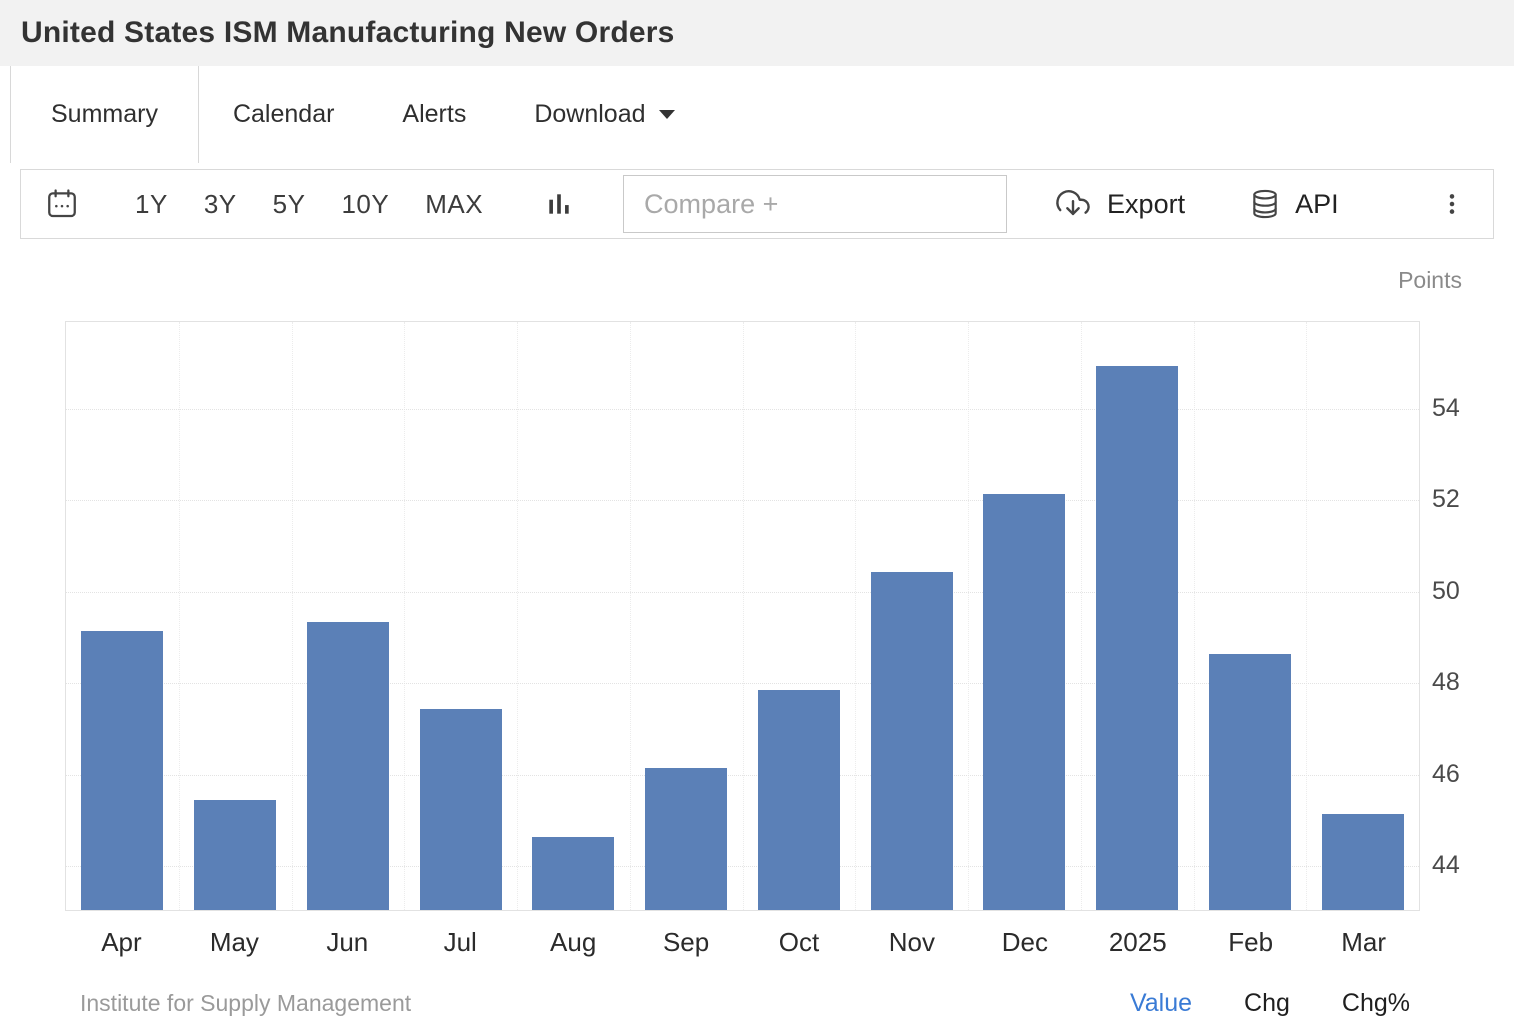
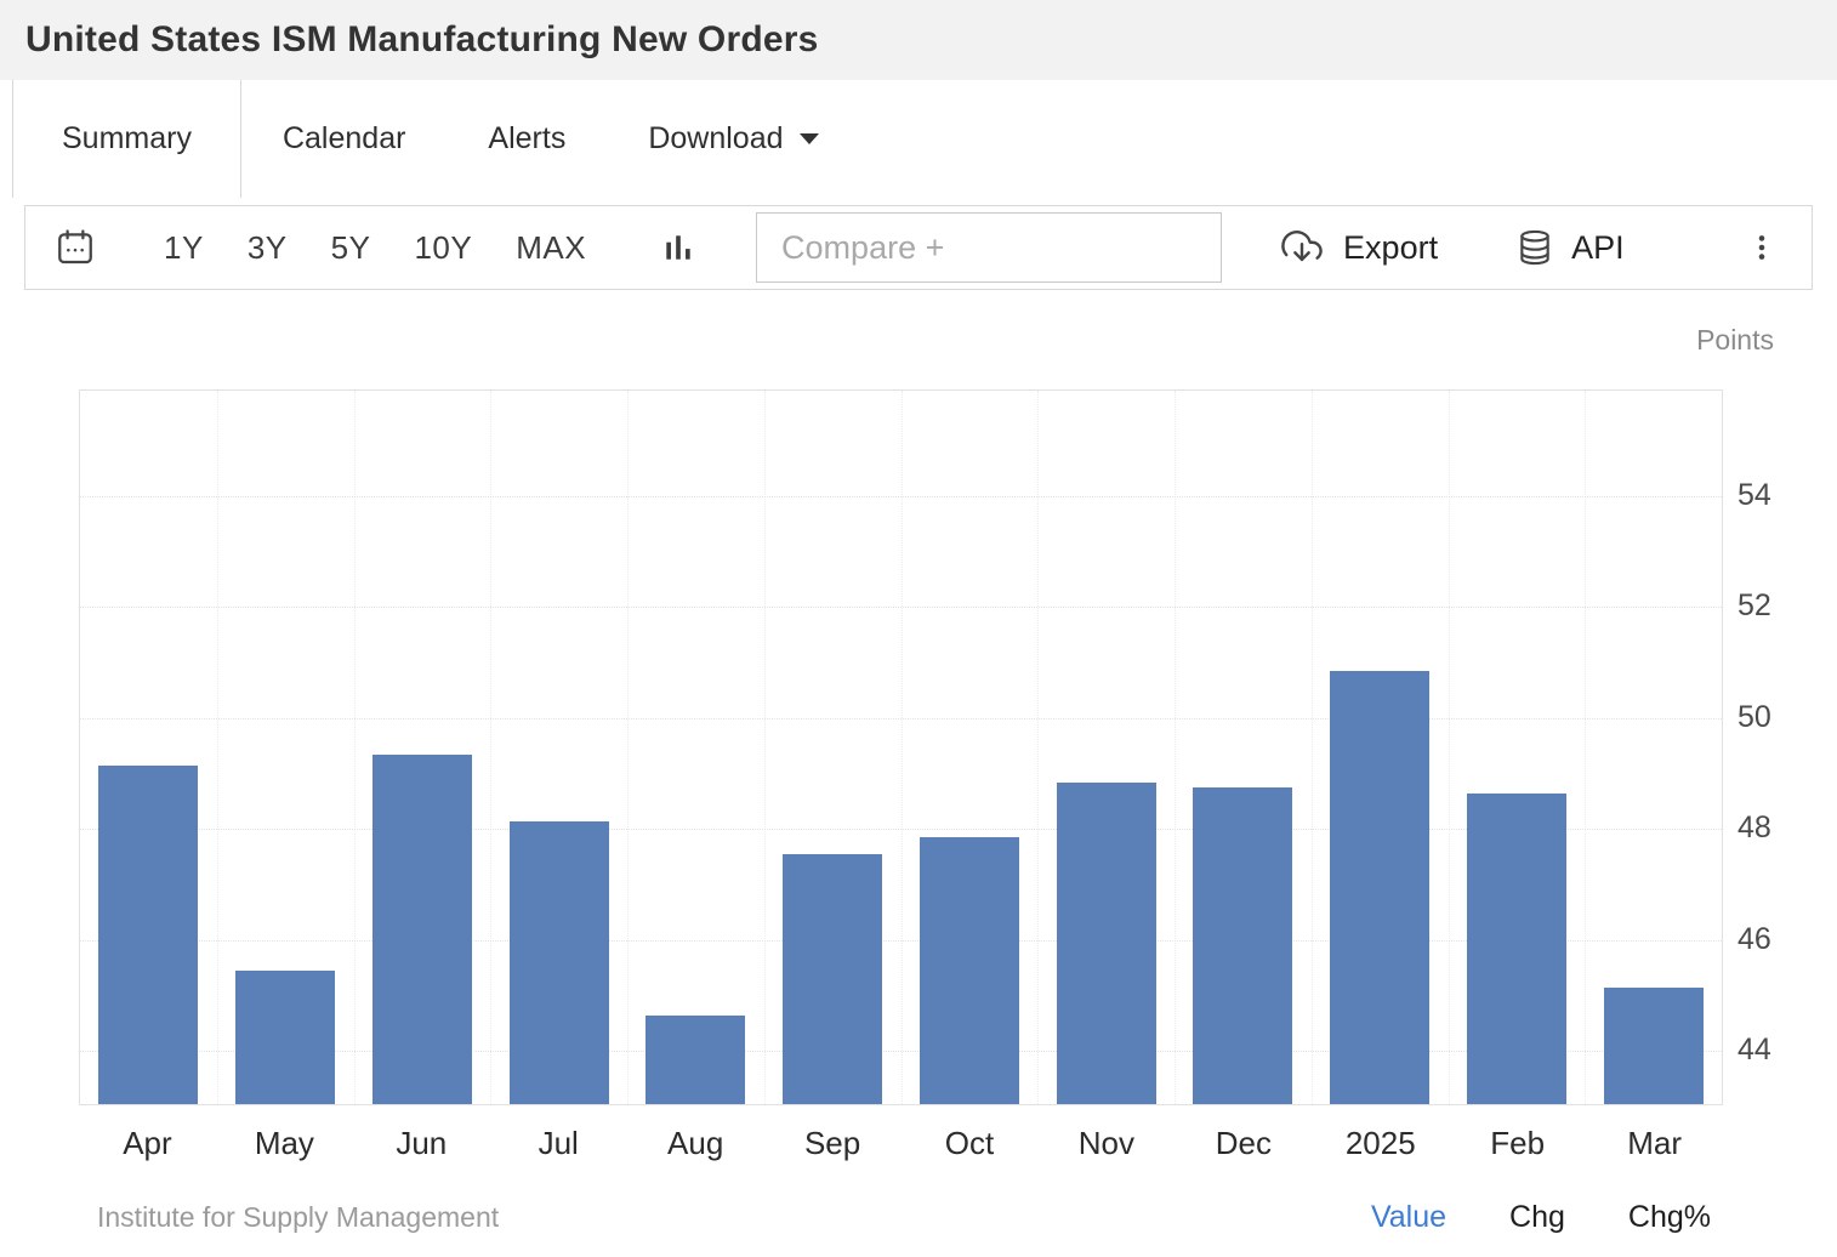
Jul: 47.4 -> 48.1
Sep: 46.1 -> 47.5
Nov: 50.4 -> 48.8
Dec: 52.1 -> 48.7
2025: 54.9 -> 50.8
